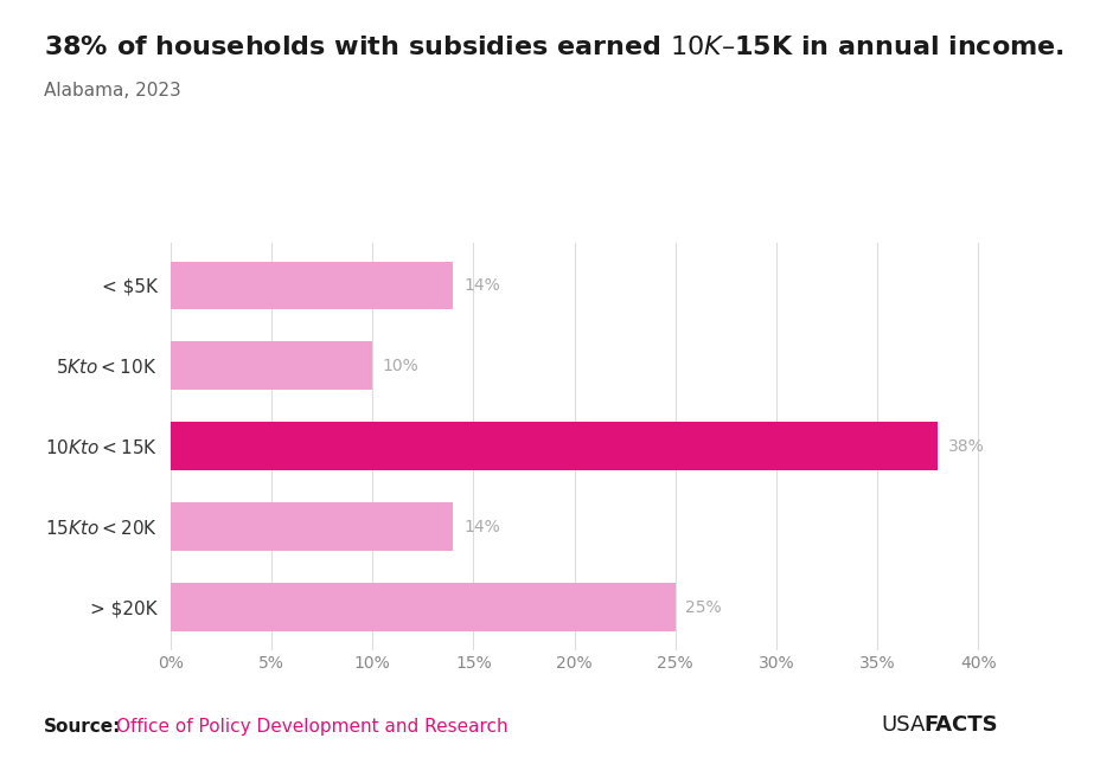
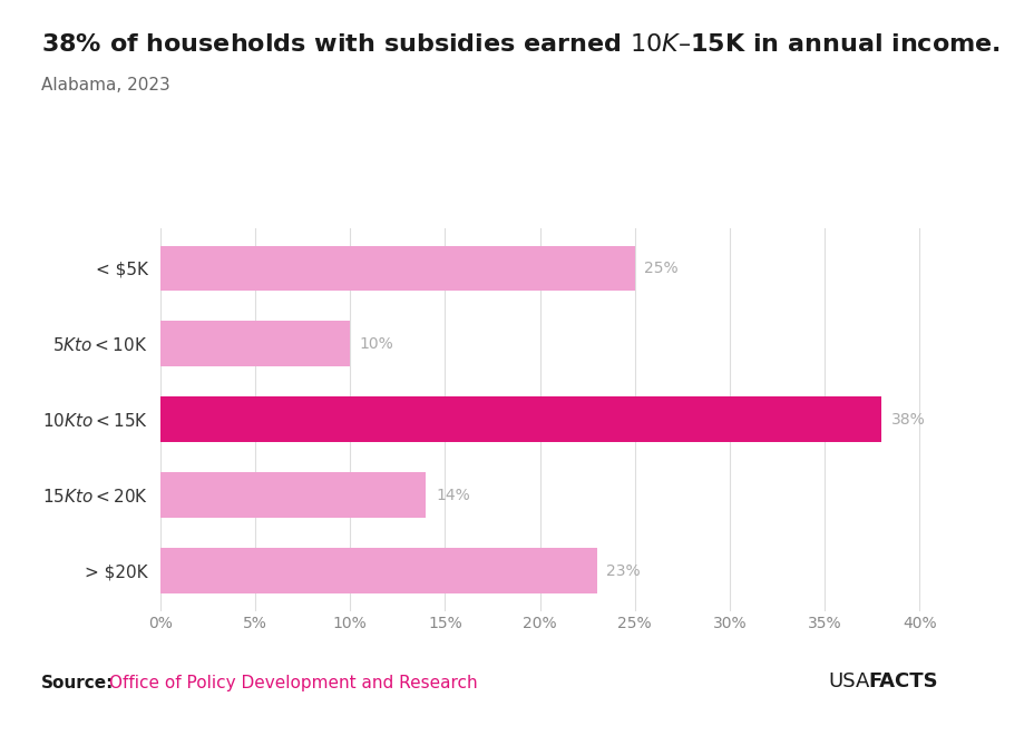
< $5K: 14% -> 25%
> $20K: 25% -> 23%
